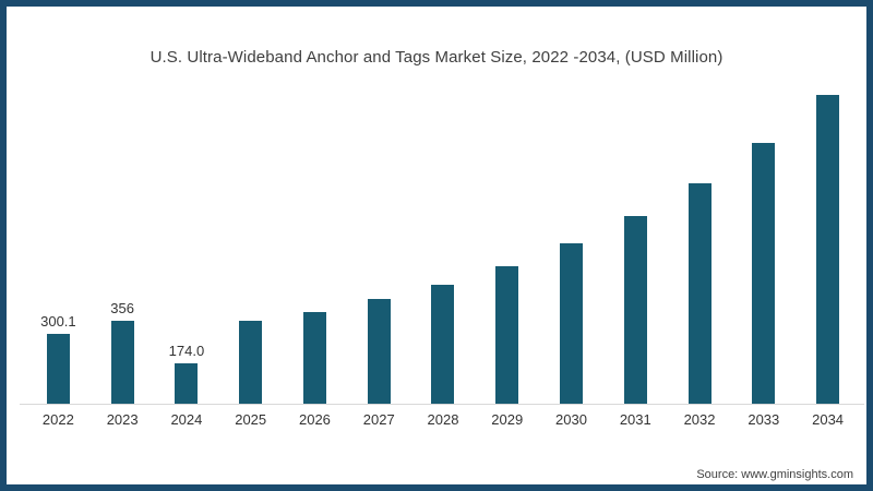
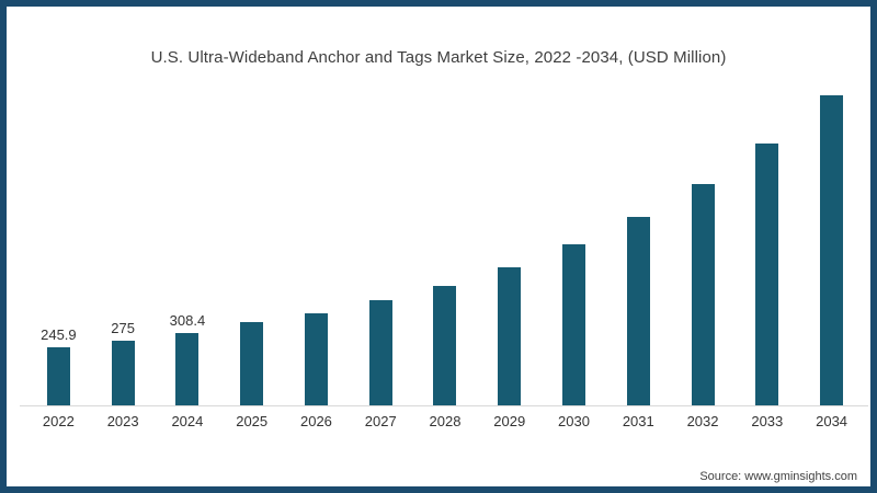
2022: 300.1 -> 245.9
2023: 356 -> 275
2024: 174.0 -> 308.4
